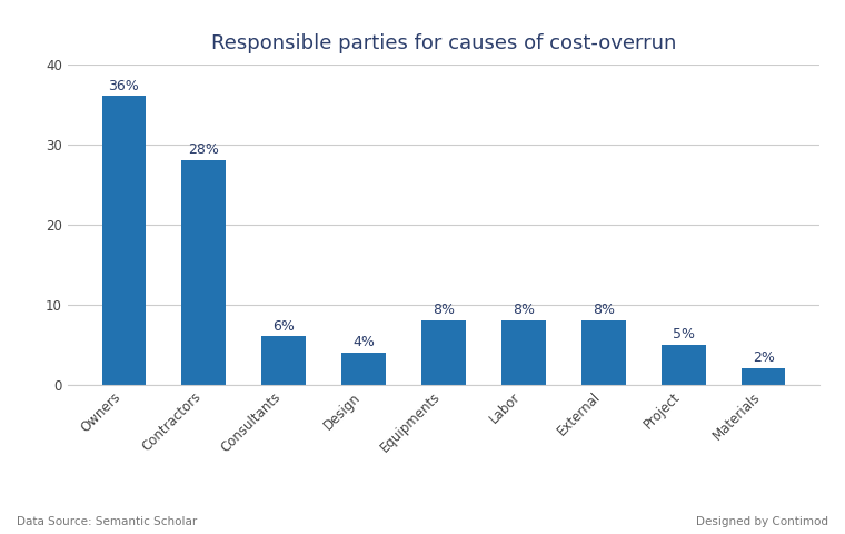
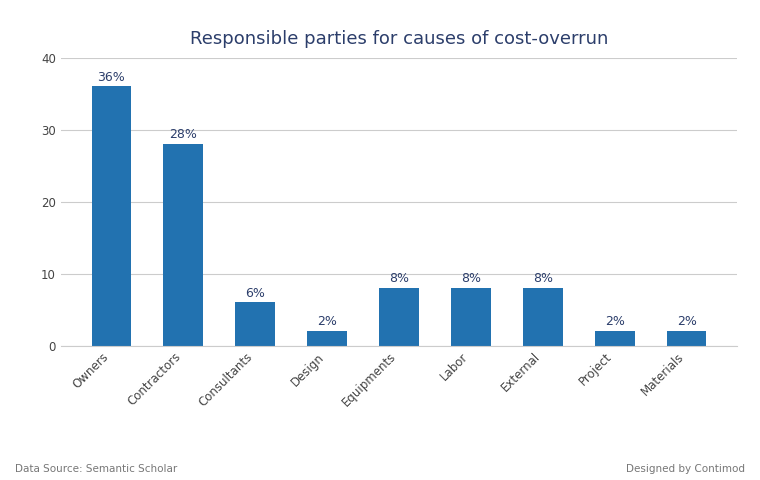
Design: 4% -> 2%
Project: 5% -> 2%
